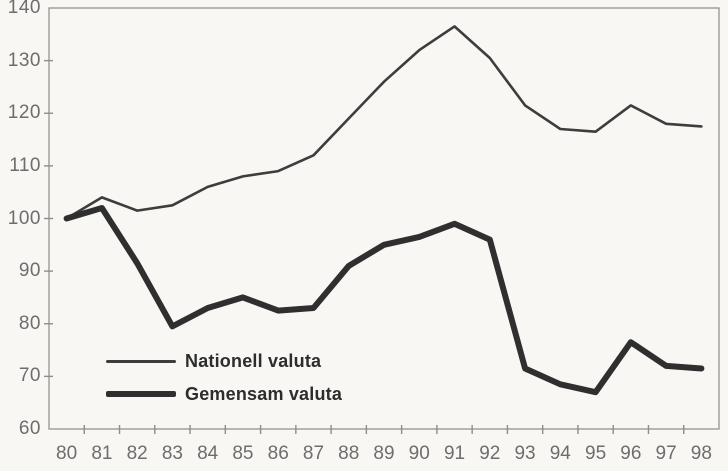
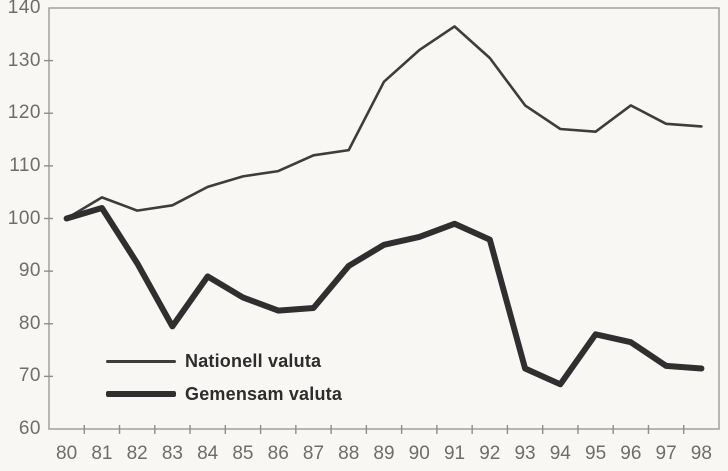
Gemensam valuta/84: 83 -> 89
Nationell valuta/88: 119 -> 113
Gemensam valuta/95: 67 -> 78
